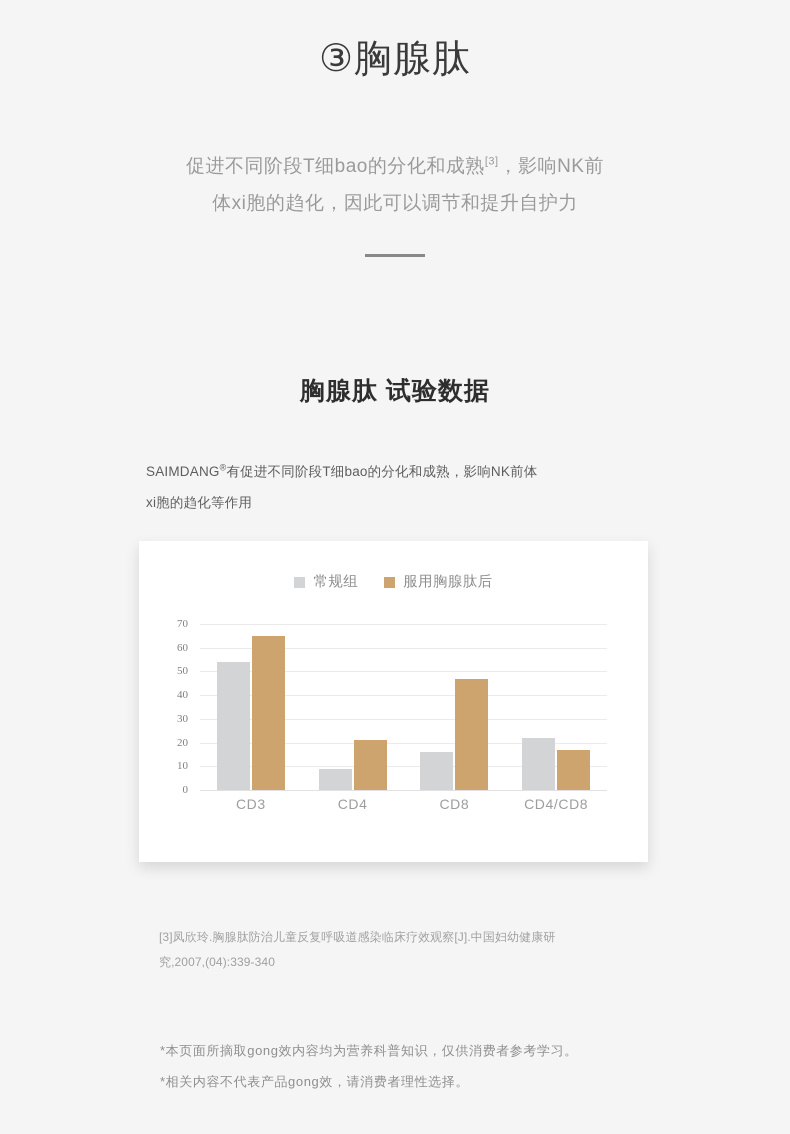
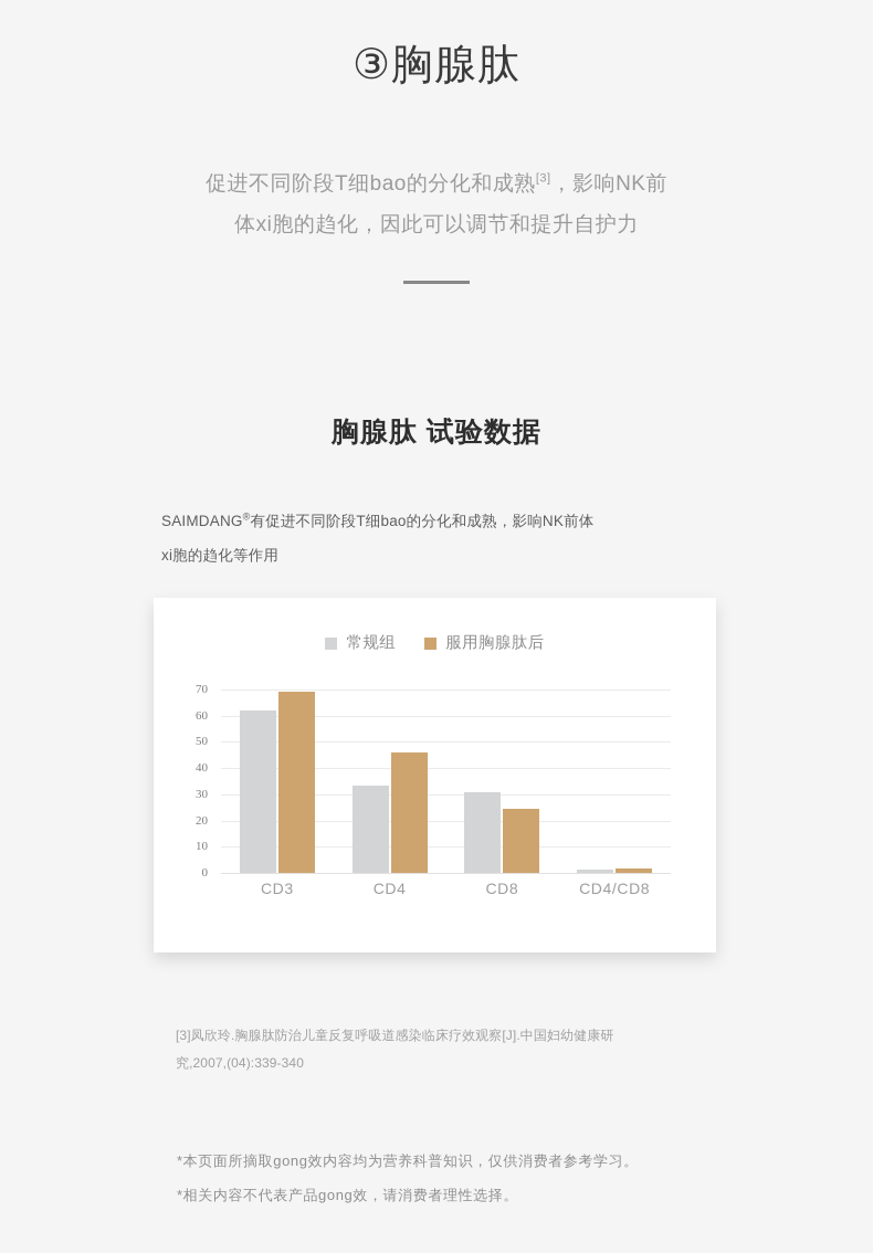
常规组/CD3: 54 -> 62
服用胸腺肽后/CD3: 65 -> 69
常规组/CD4: 9 -> 34
服用胸腺肽后/CD4: 21 -> 46
常规组/CD8: 16 -> 31
服用胸腺肽后/CD8: 47 -> 24
常规组/CD4/CD8: 22 -> 1
服用胸腺肽后/CD4/CD8: 17 -> 2
